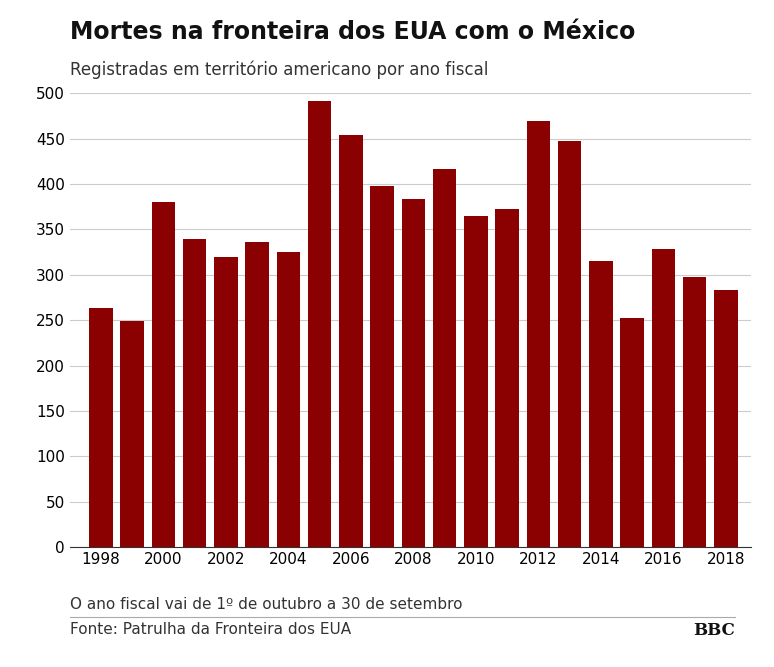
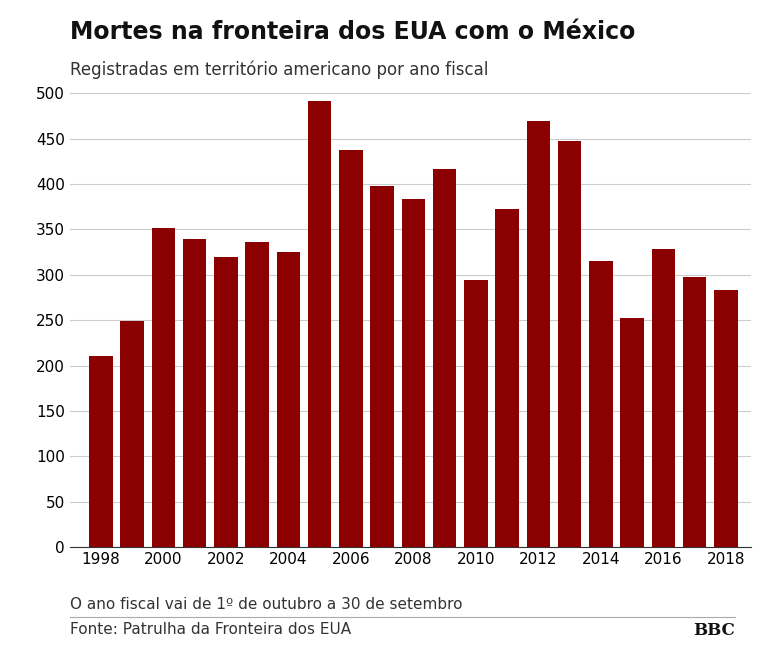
1998: 263 -> 210
2000: 380 -> 352
2006: 454 -> 438
2010: 365 -> 294
